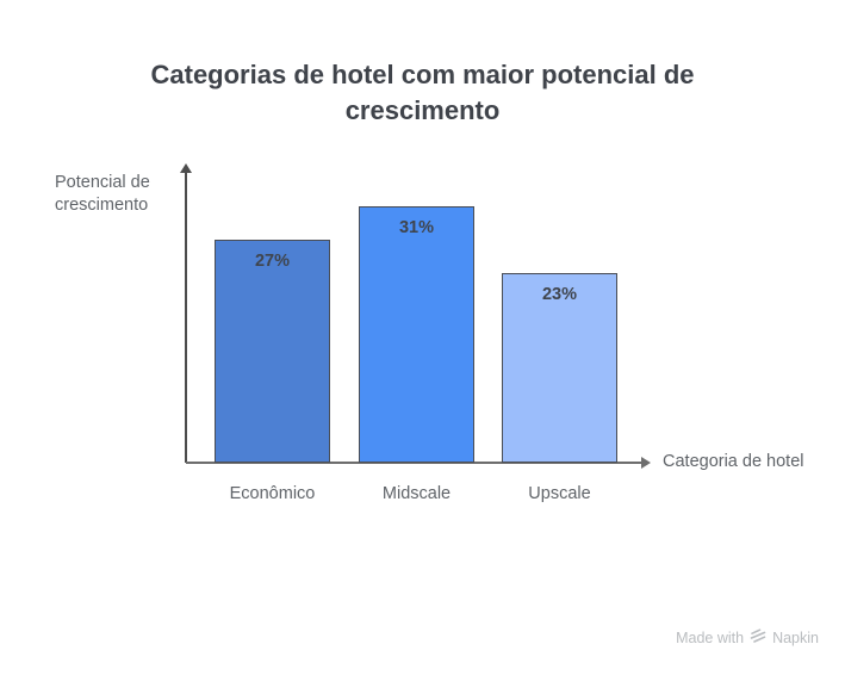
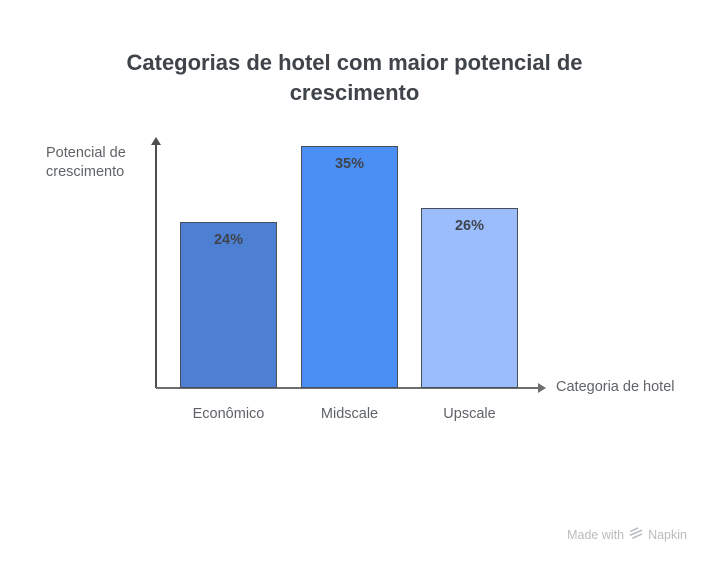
Econômico: 27% -> 24%
Midscale: 31% -> 35%
Upscale: 23% -> 26%
